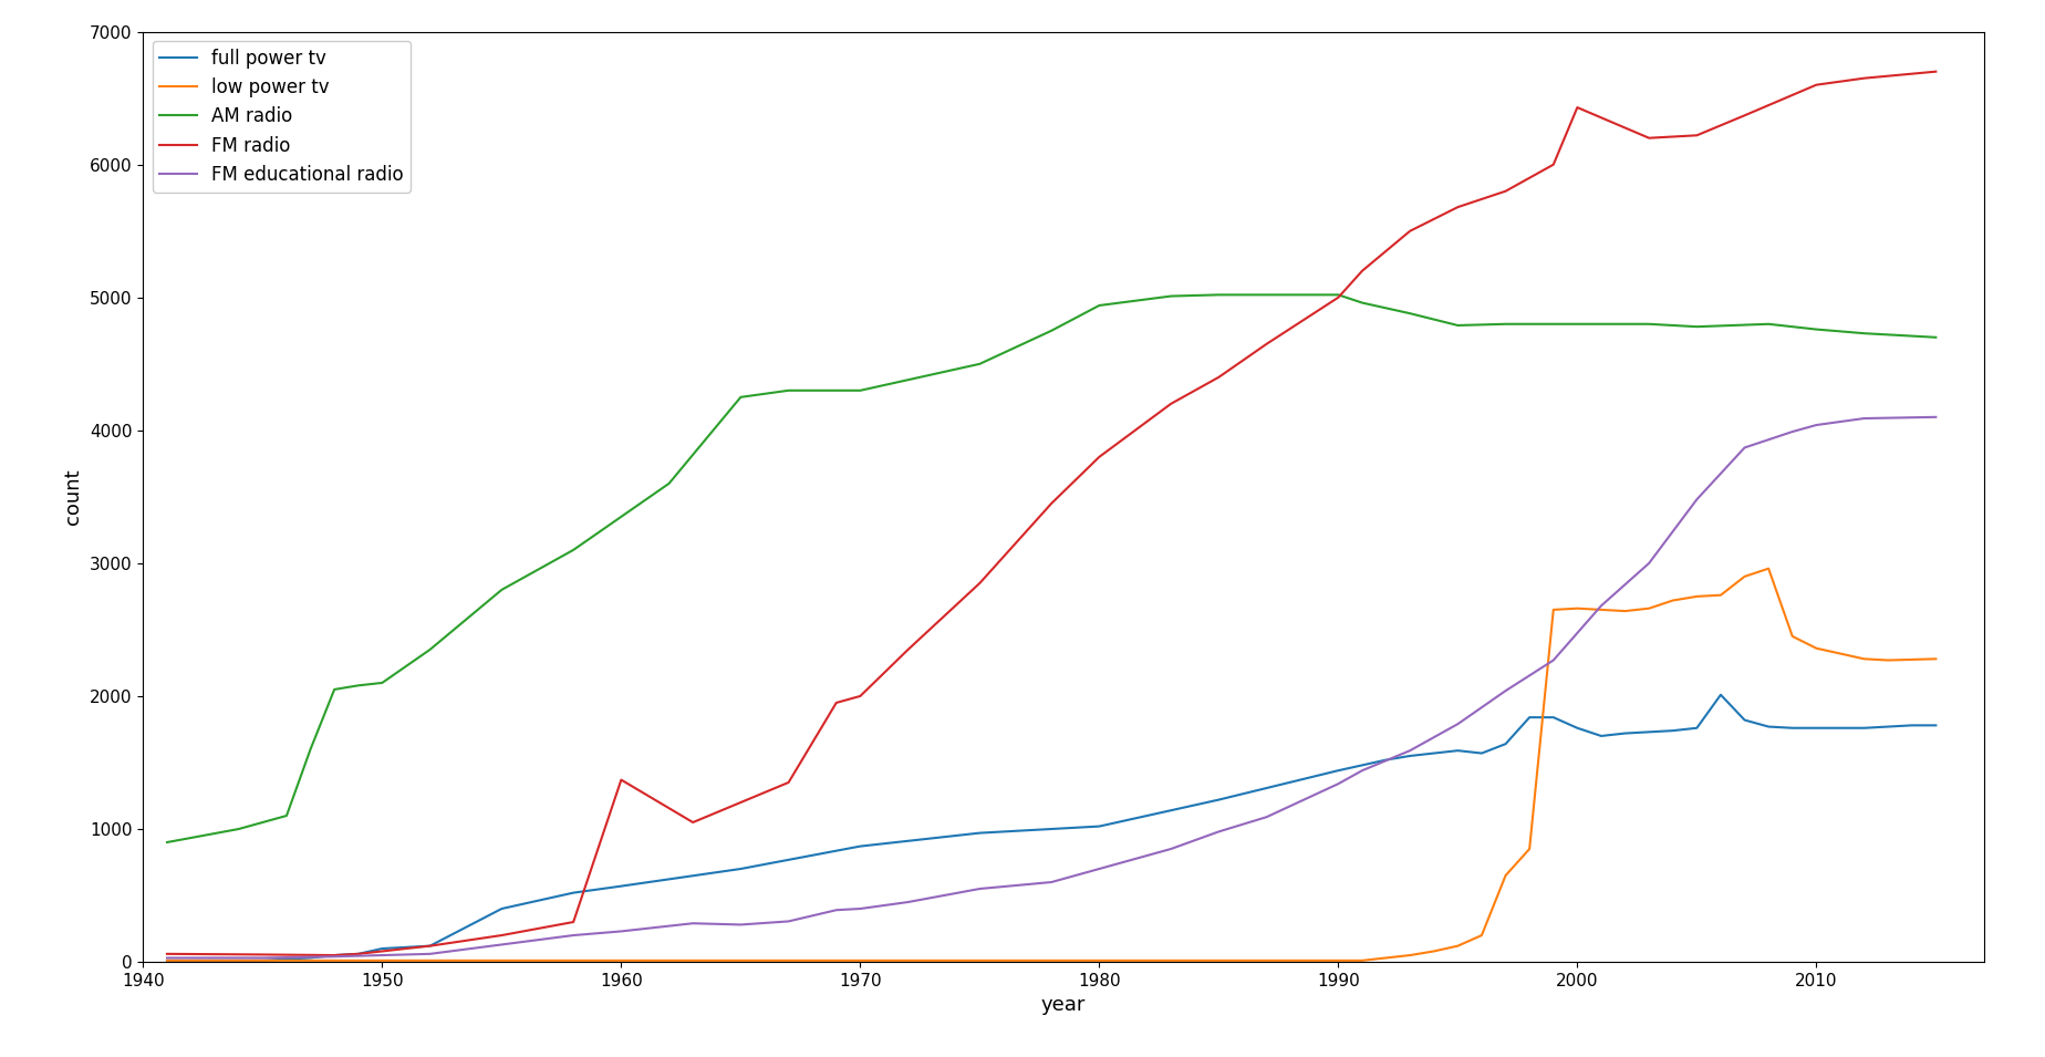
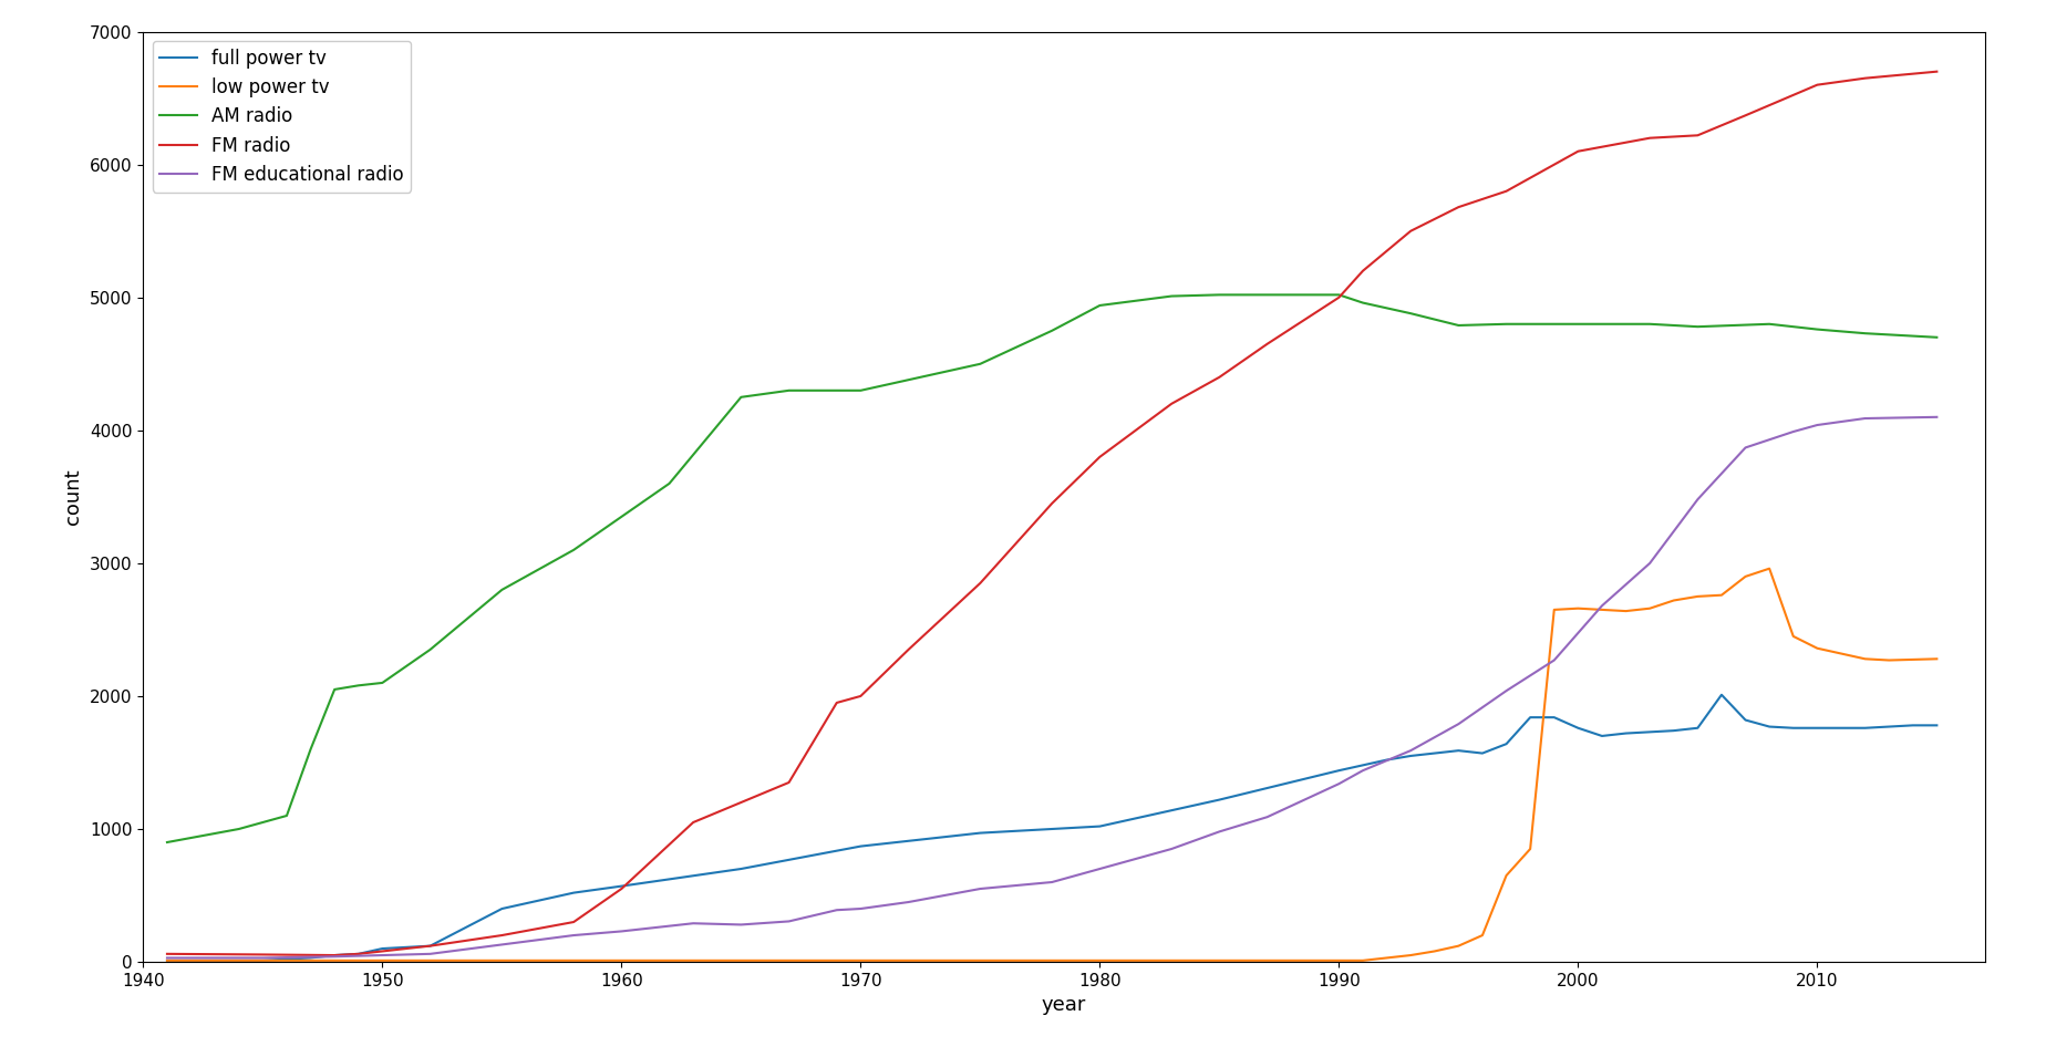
FM radio/1960: 1370 -> 550
FM radio/2000: 6430 -> 6100
